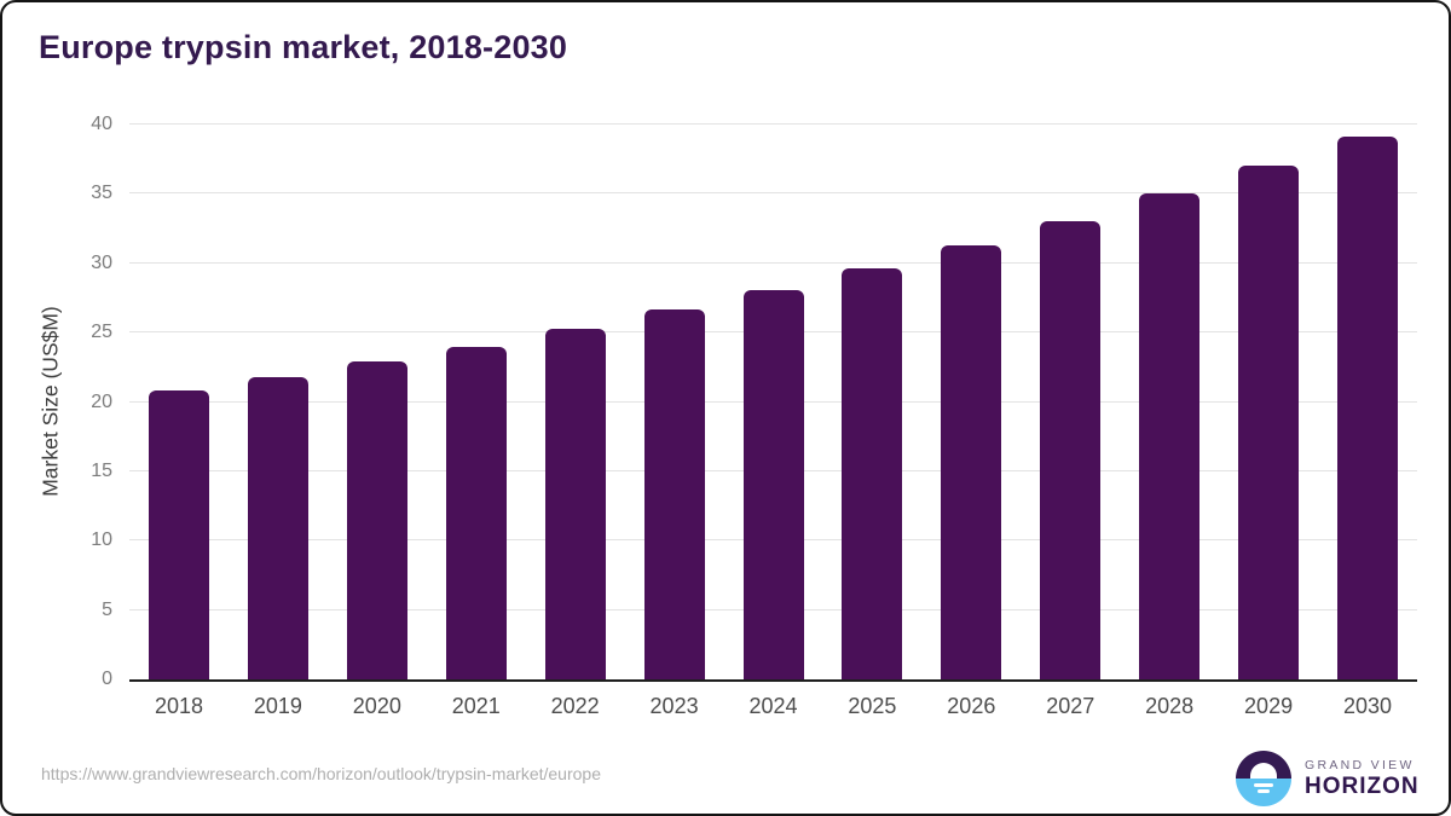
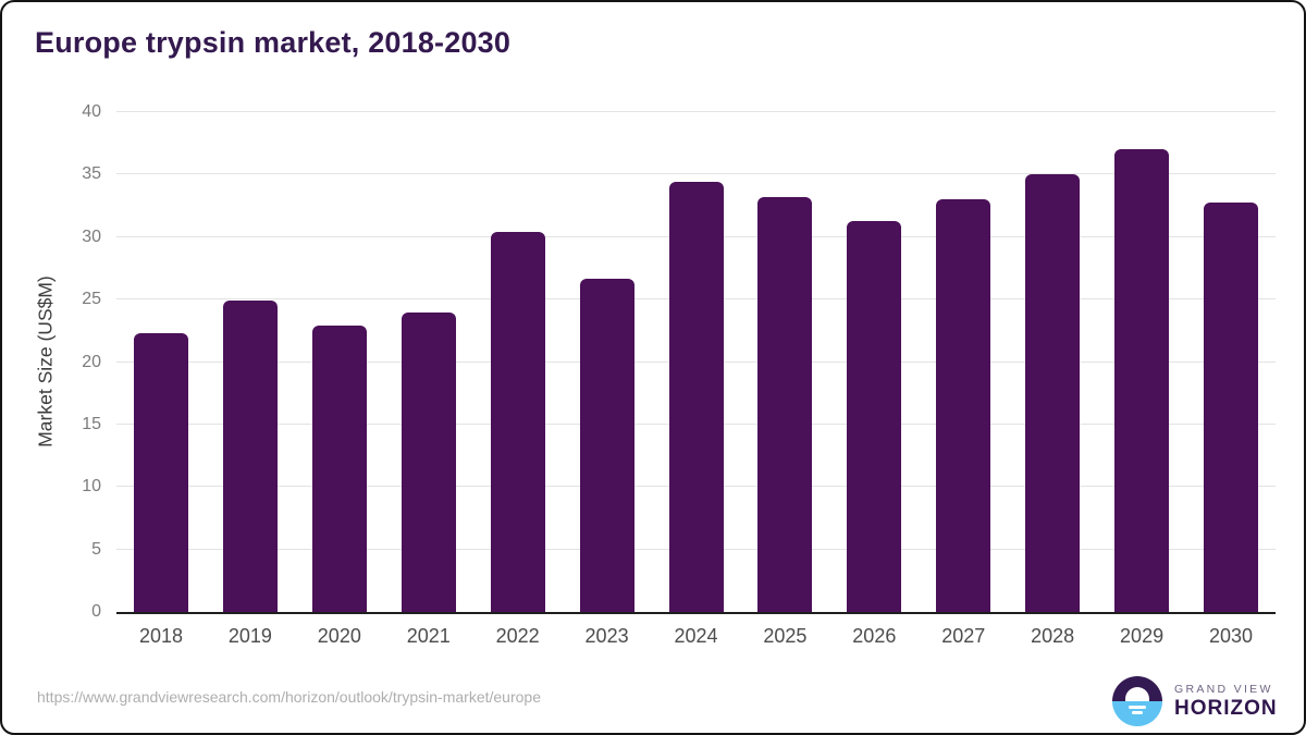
2018: 20.8 -> 22.3
2019: 21.8 -> 24.9
2022: 25.3 -> 30.4
2024: 28.1 -> 34.4
2025: 29.6 -> 33.2
2030: 39.1 -> 32.8
